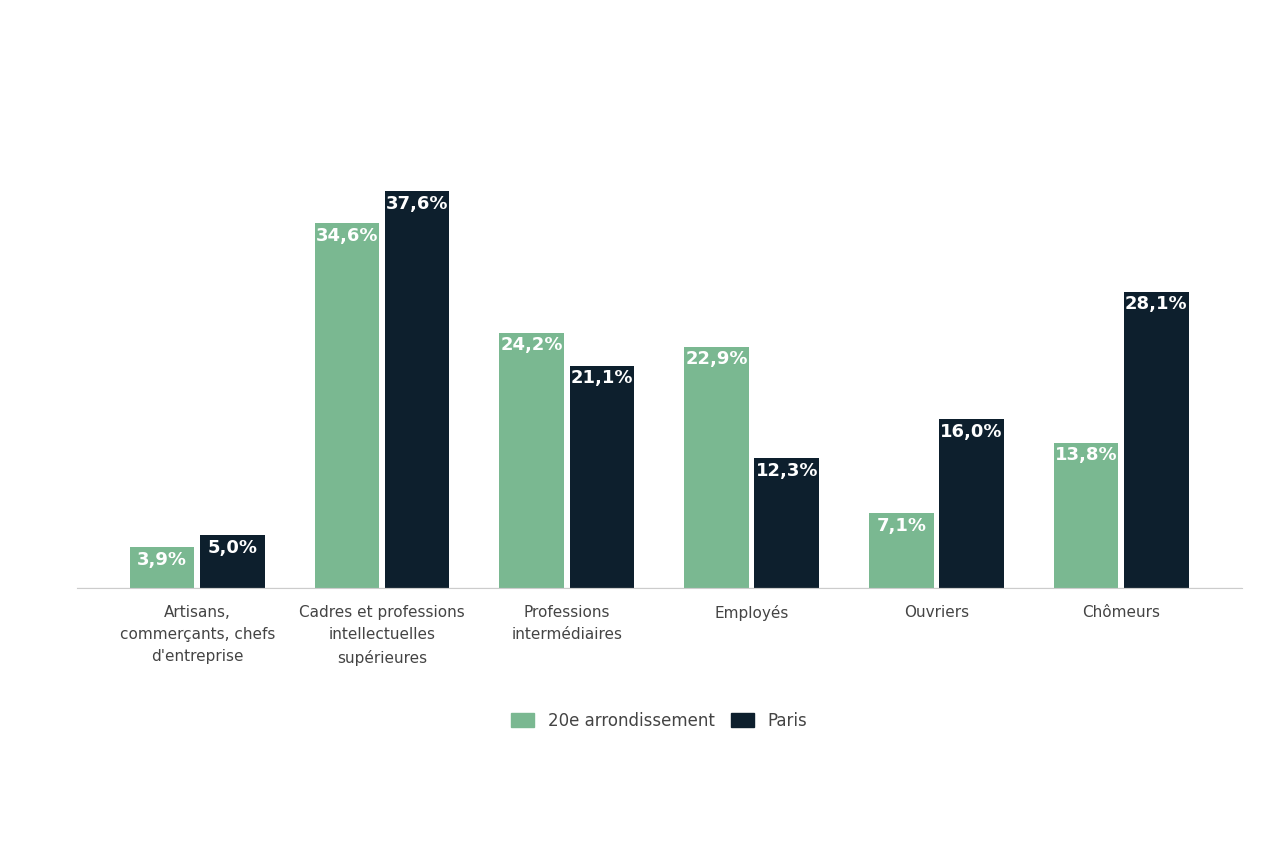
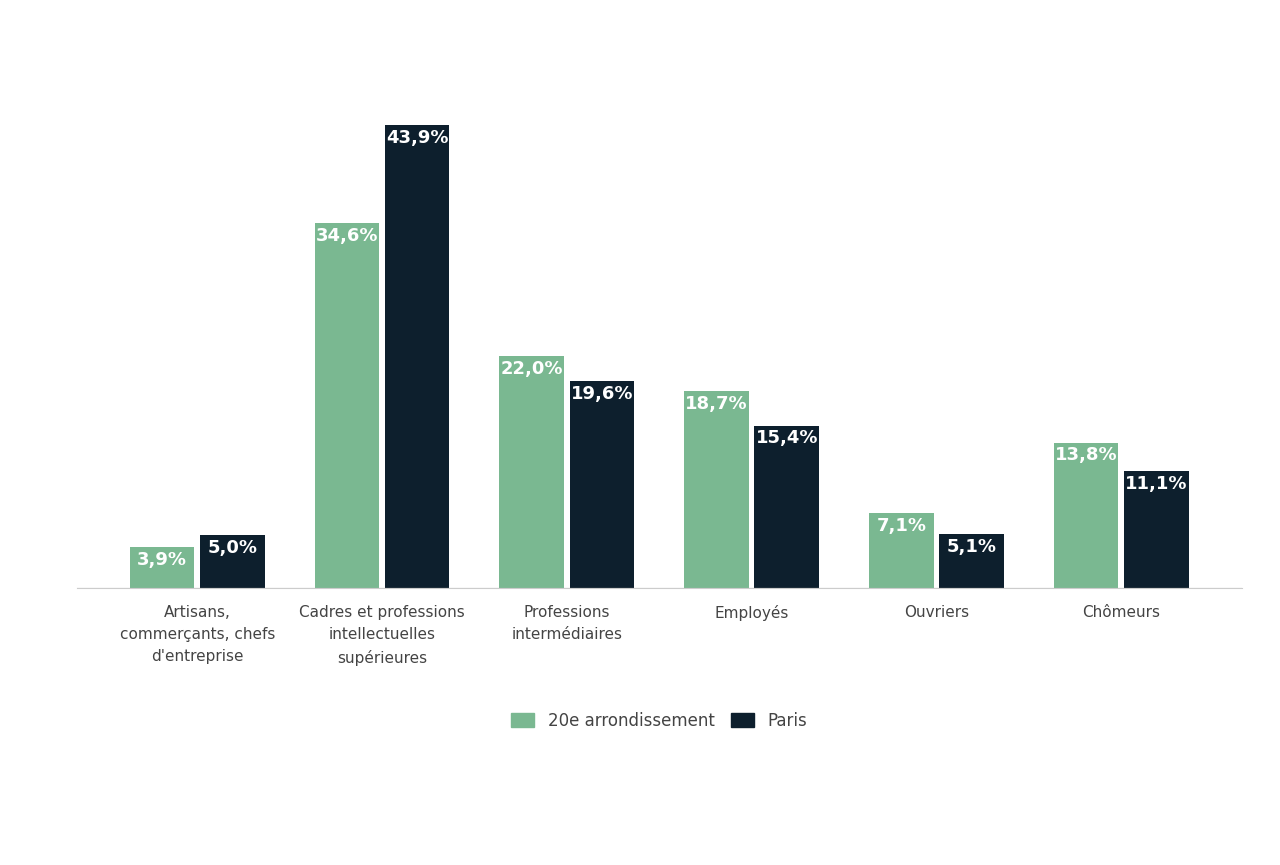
Paris/Cadres et professions intellectuelles supérieures: 37,6% -> 43,9%
20e arrondissement/Professions intermédiaires: 24,2% -> 22,0%
Paris/Professions intermédiaires: 21,1% -> 19,6%
20e arrondissement/Employés: 22,9% -> 18,7%
Paris/Employés: 12,3% -> 15,4%
Paris/Ouvriers: 16,0% -> 5,1%
Paris/Chômeurs: 28,1% -> 11,1%
